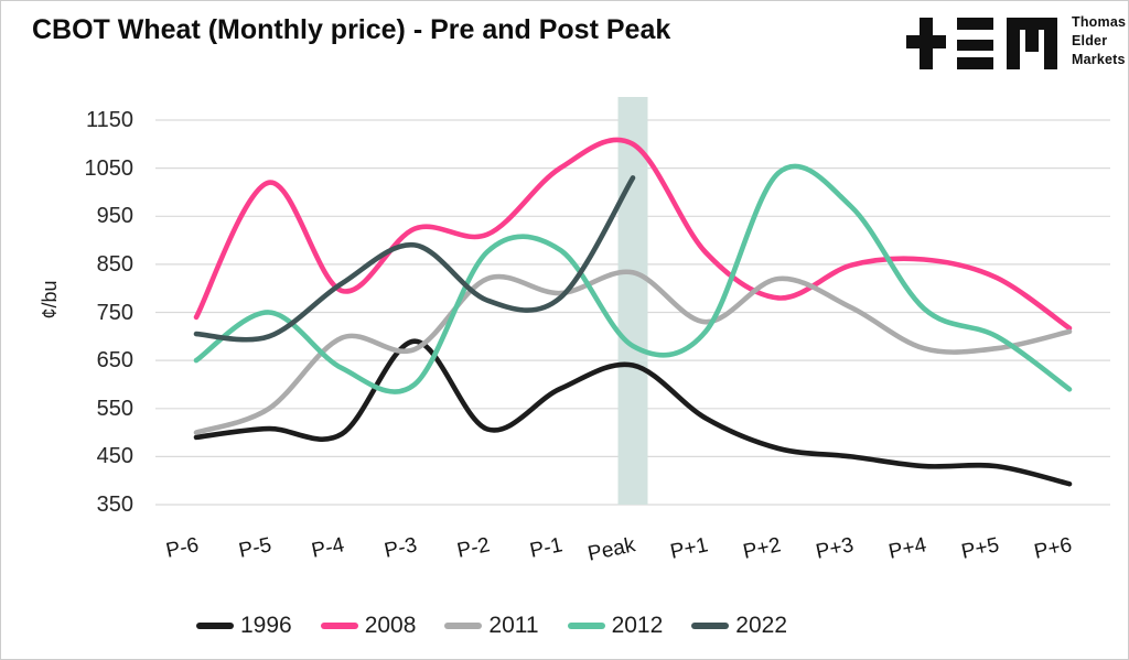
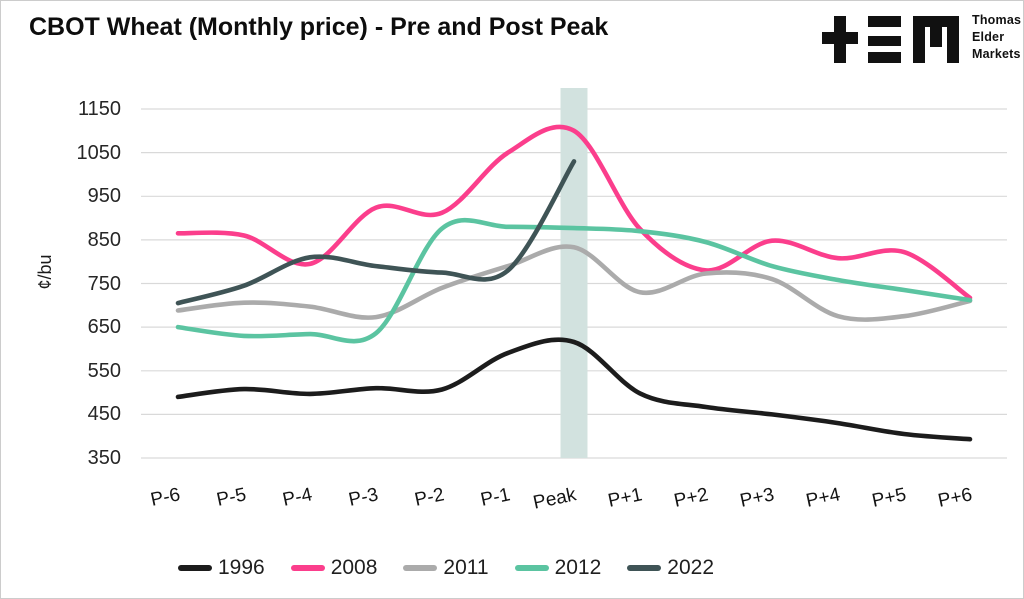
2008/P-6: 740 -> 860
2011/P-6: 500 -> 690
2008/P-5: 1020 -> 860
2011/P-5: 550 -> 710
2012/P-5: 750 -> 630
2022/P-5: 700 -> 740
1996/P-3: 690 -> 510
2012/P-3: 600 -> 640
2022/P-3: 890 -> 790
2011/P-2: 820 -> 740
1996/Peak: 640 -> 620
2012/Peak: 680 -> 880
1996/P+1: 530 -> 500
2012/P+1: 710 -> 870
2011/P+2: 820 -> 770
2012/P+2: 1040 -> 840
2012/P+3: 970 -> 790
2008/P+4: 860 -> 810
1996/P+5: 430 -> 400
2012/P+5: 700 -> 740
2012/P+6: 590 -> 710
